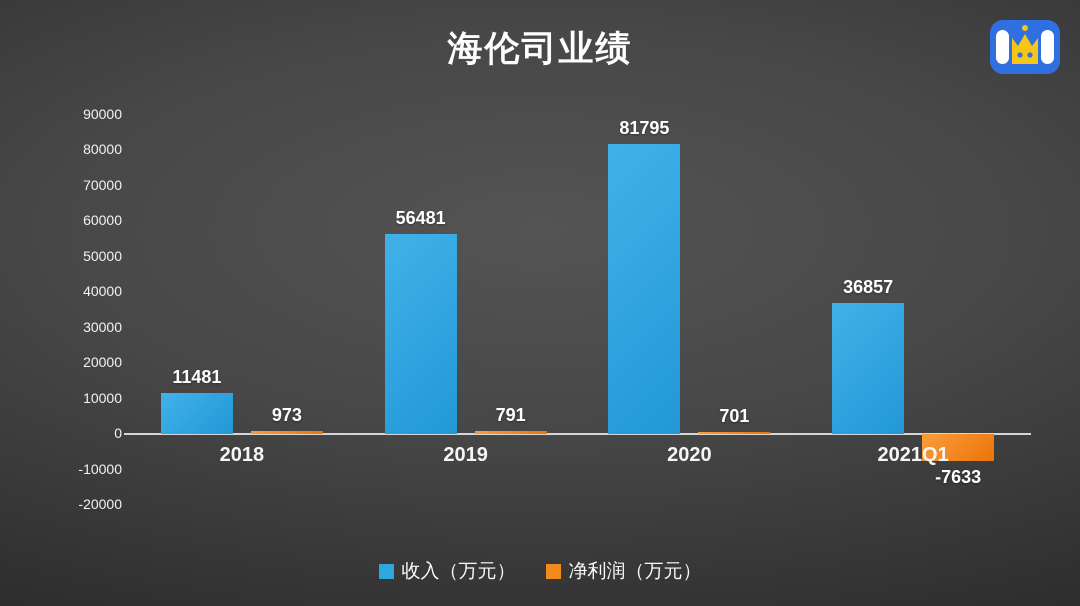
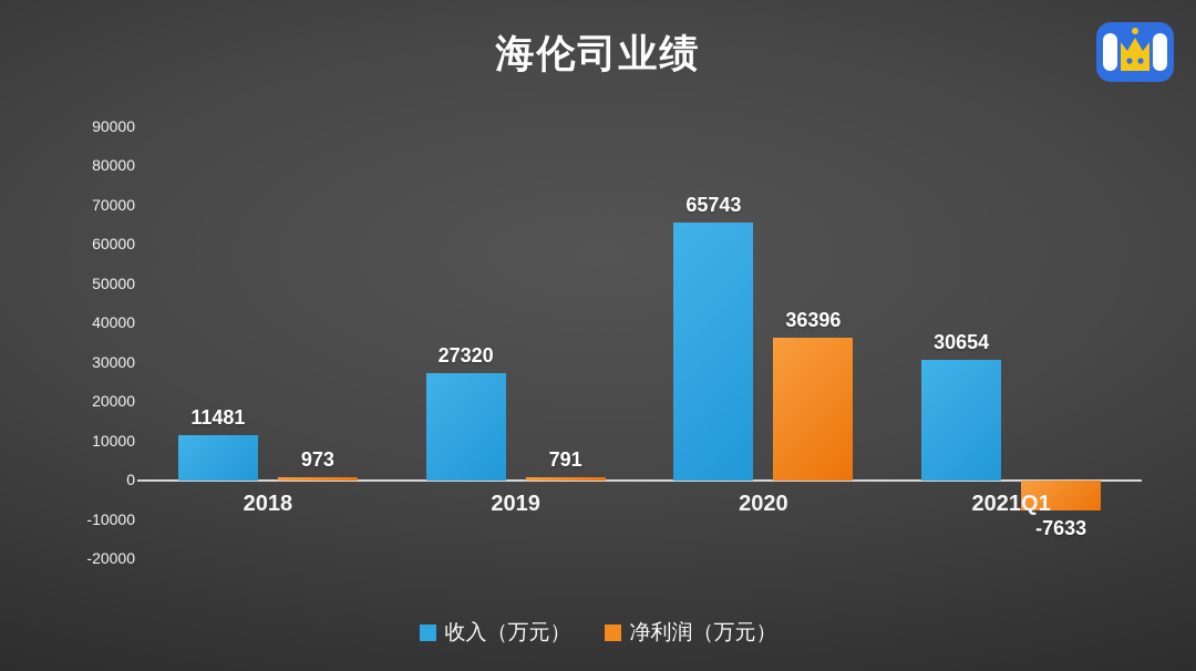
收入（万元）/2019: 56481 -> 27320
收入（万元）/2020: 81795 -> 65743
净利润（万元）/2020: 701 -> 36396
收入（万元）/2021Q1: 36857 -> 30654
